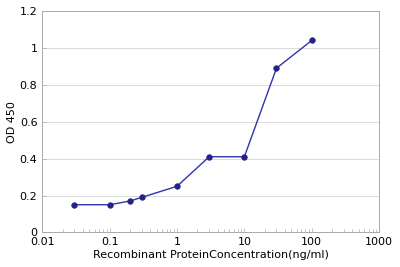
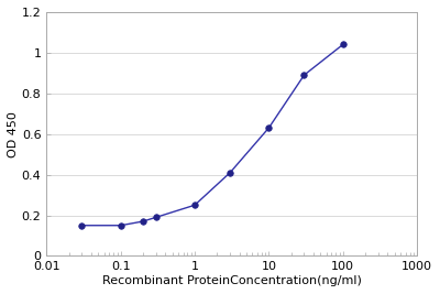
10: 0.41 -> 0.63
